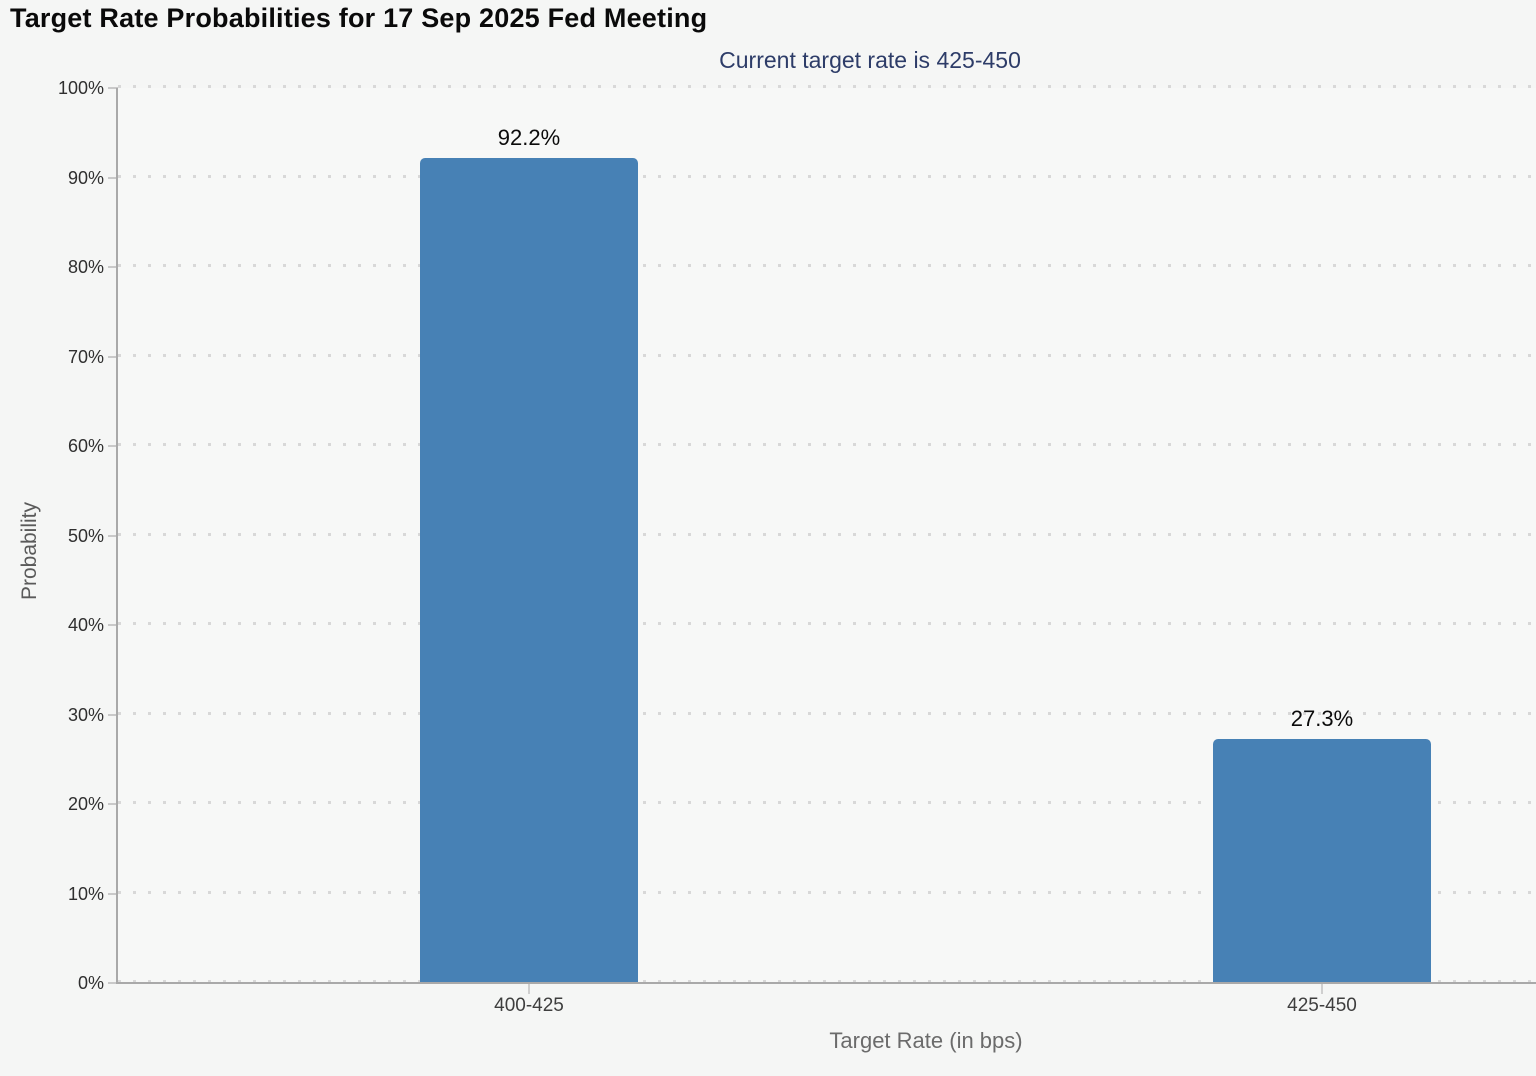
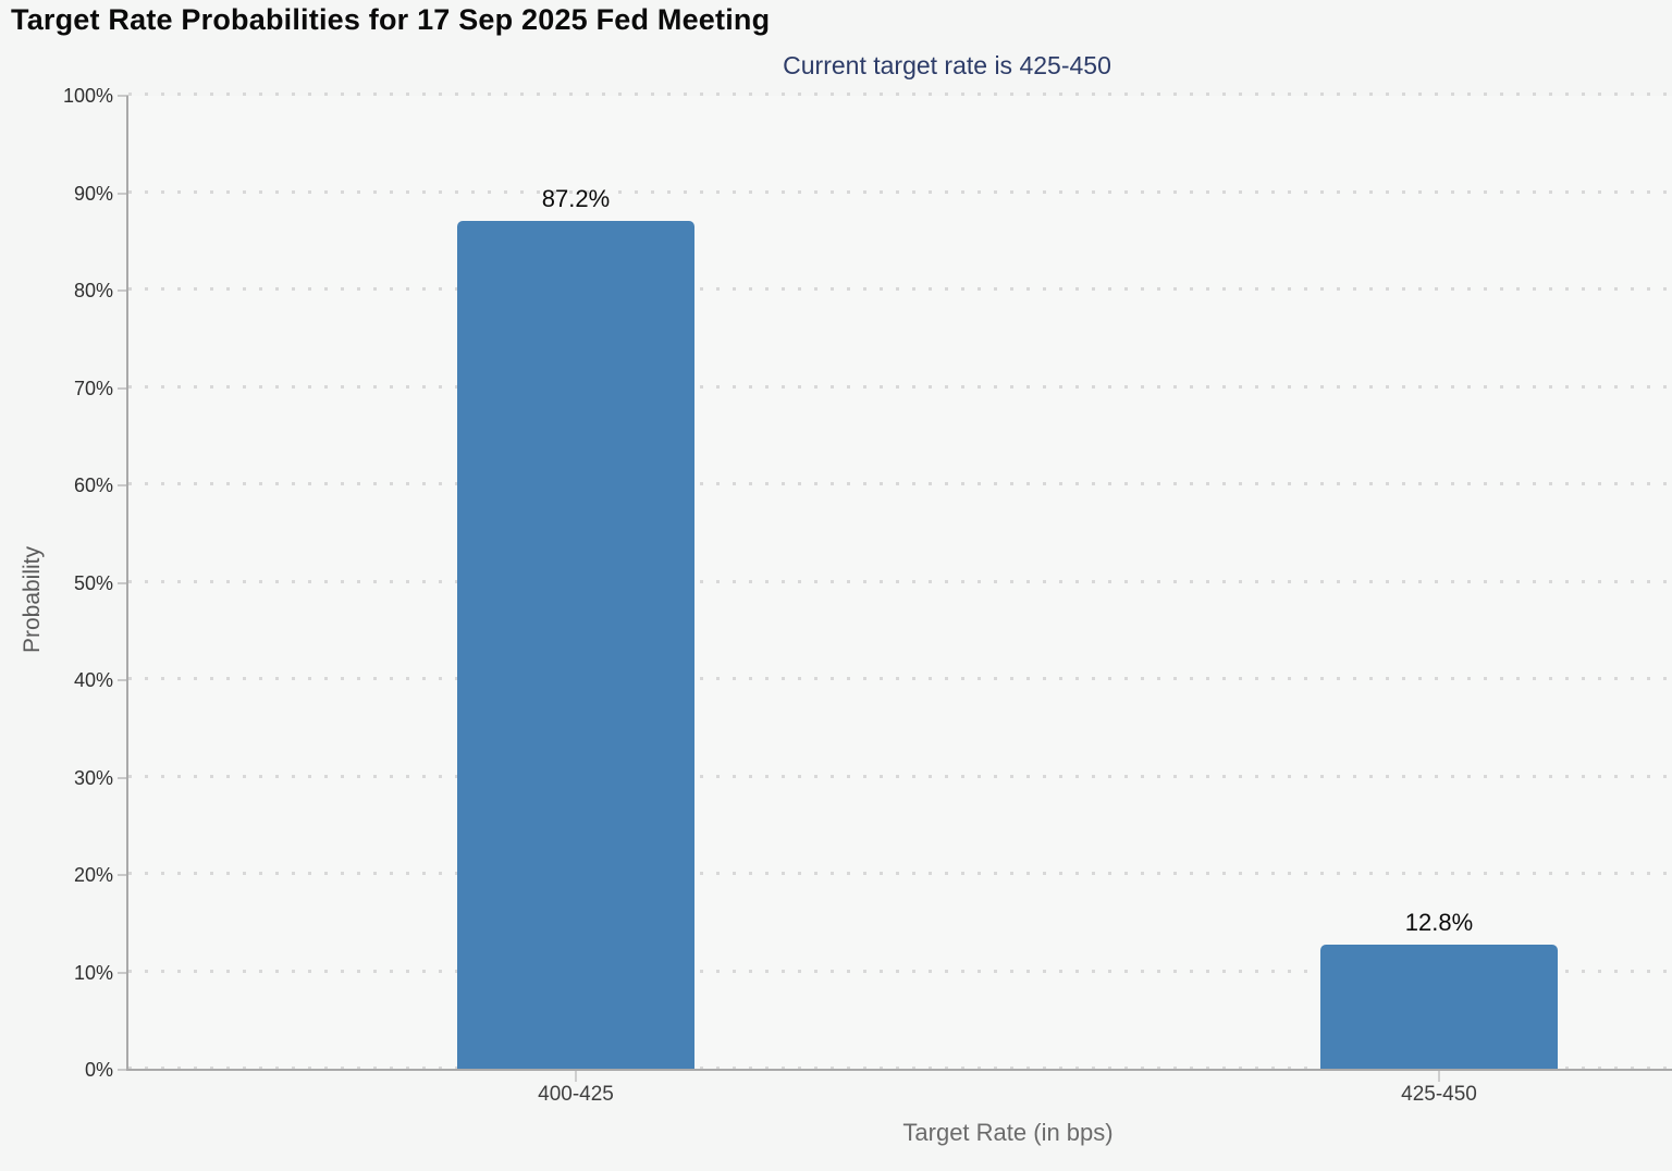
400-425: 92.2% -> 87.2%
425-450: 27.3% -> 12.8%
